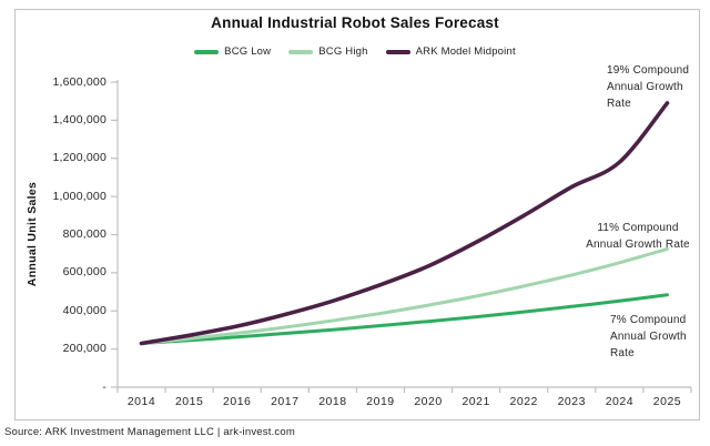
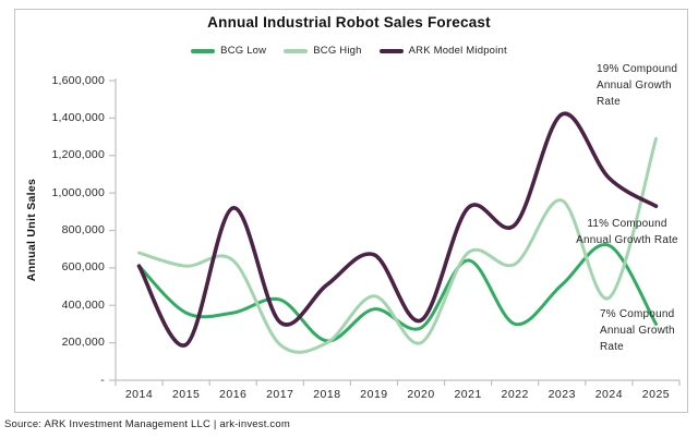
BCG Low/2014: 230000 -> 610000
BCG High/2014: 230000 -> 680000
ARK Model Midpoint/2014: 230000 -> 610000
BCG Low/2015: 250000 -> 360000
BCG High/2015: 260000 -> 610000
ARK Model Midpoint/2015: 270000 -> 190000
BCG Low/2016: 260000 -> 360000
BCG High/2016: 280000 -> 640000
ARK Model Midpoint/2016: 320000 -> 920000
BCG Low/2017: 280000 -> 430000
BCG High/2017: 310000 -> 190000
ARK Model Midpoint/2017: 380000 -> 310000
BCG Low/2018: 300000 -> 210000
BCG High/2018: 350000 -> 200000
ARK Model Midpoint/2018: 450000 -> 510000
BCG Low/2019: 320000 -> 380000
BCG High/2019: 390000 -> 450000
ARK Model Midpoint/2019: 540000 -> 670000
BCG Low/2020: 340000 -> 280000
BCG High/2020: 430000 -> 200000
ARK Model Midpoint/2020: 640000 -> 320000
BCG Low/2021: 370000 -> 640000
BCG High/2021: 480000 -> 680000
ARK Model Midpoint/2021: 760000 -> 920000
BCG Low/2022: 400000 -> 300000
BCG High/2022: 530000 -> 620000
ARK Model Midpoint/2022: 900000 -> 830000
BCG Low/2023: 420000 -> 510000
BCG High/2023: 590000 -> 960000
ARK Model Midpoint/2023: 1050000 -> 1420000
BCG Low/2024: 450000 -> 720000
BCG High/2024: 650000 -> 440000
ARK Model Midpoint/2024: 1180000 -> 1080000
BCG Low/2025: 480000 -> 300000
BCG High/2025: 720000 -> 1290000
ARK Model Midpoint/2025: 1490000 -> 930000
